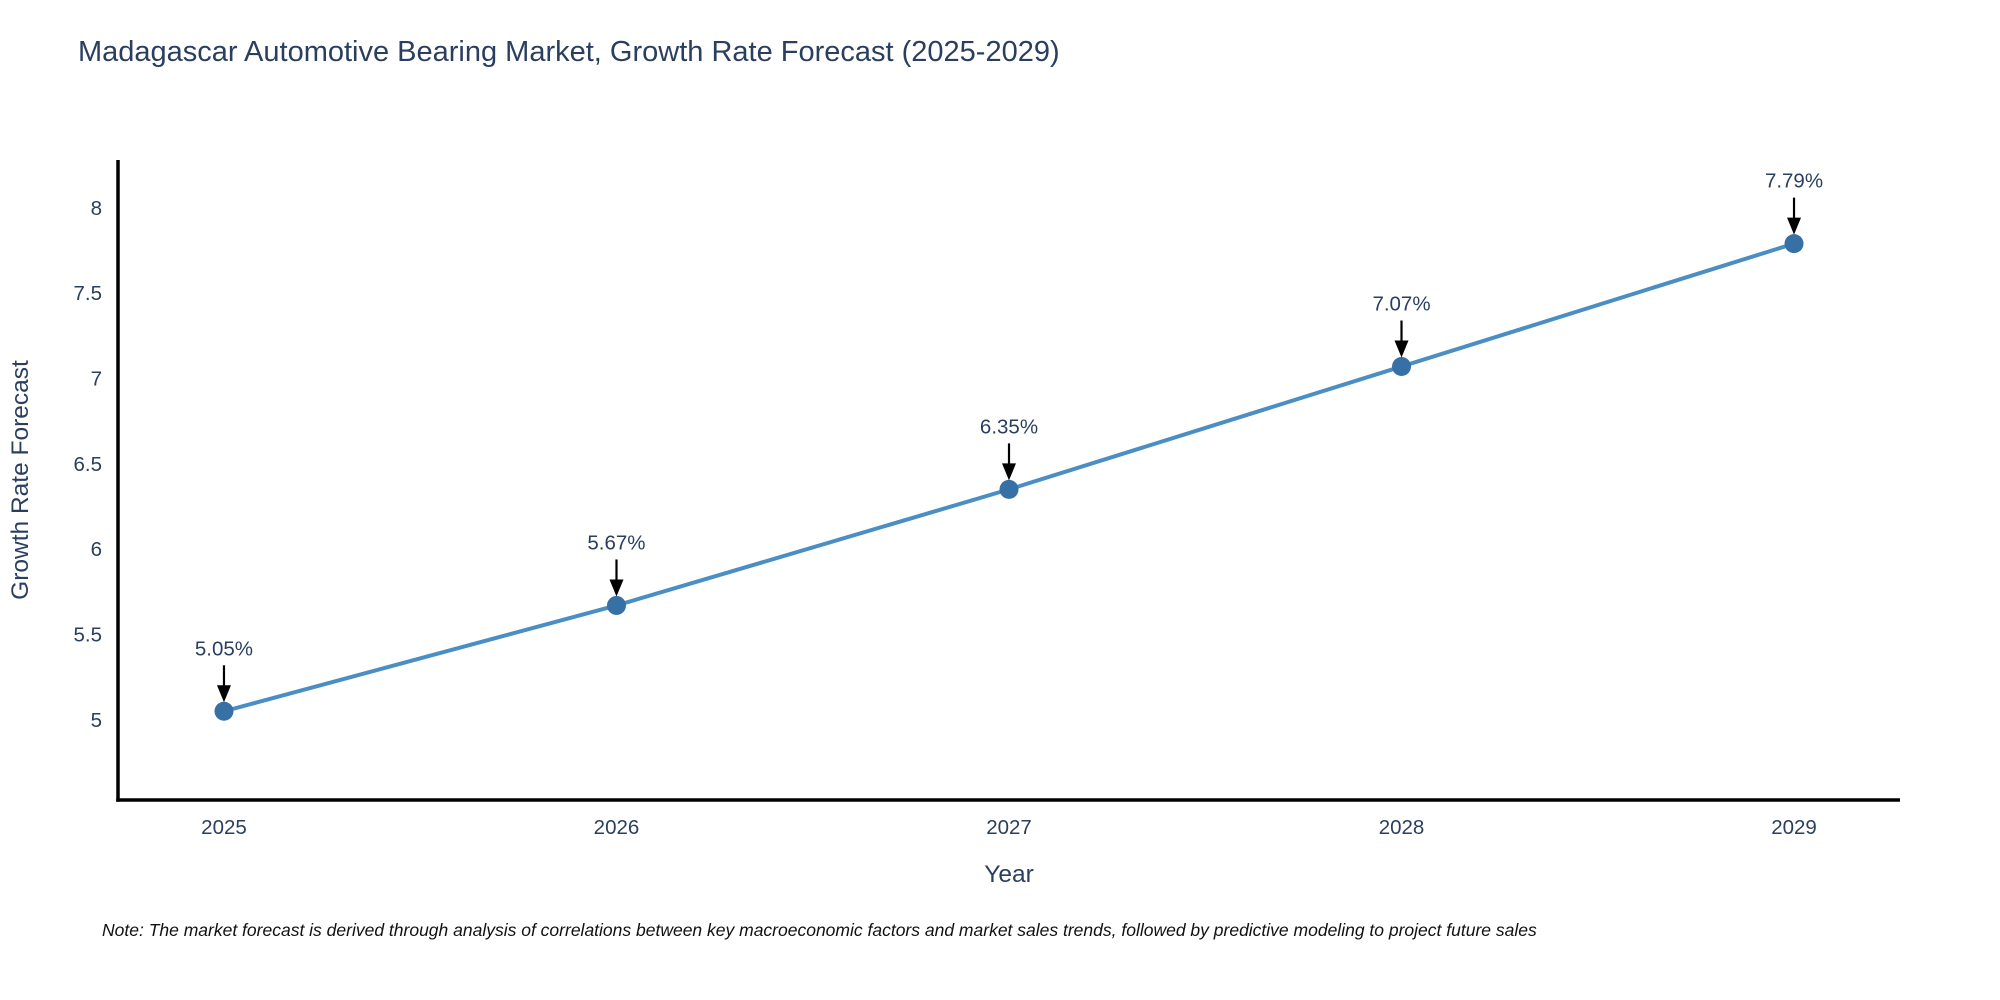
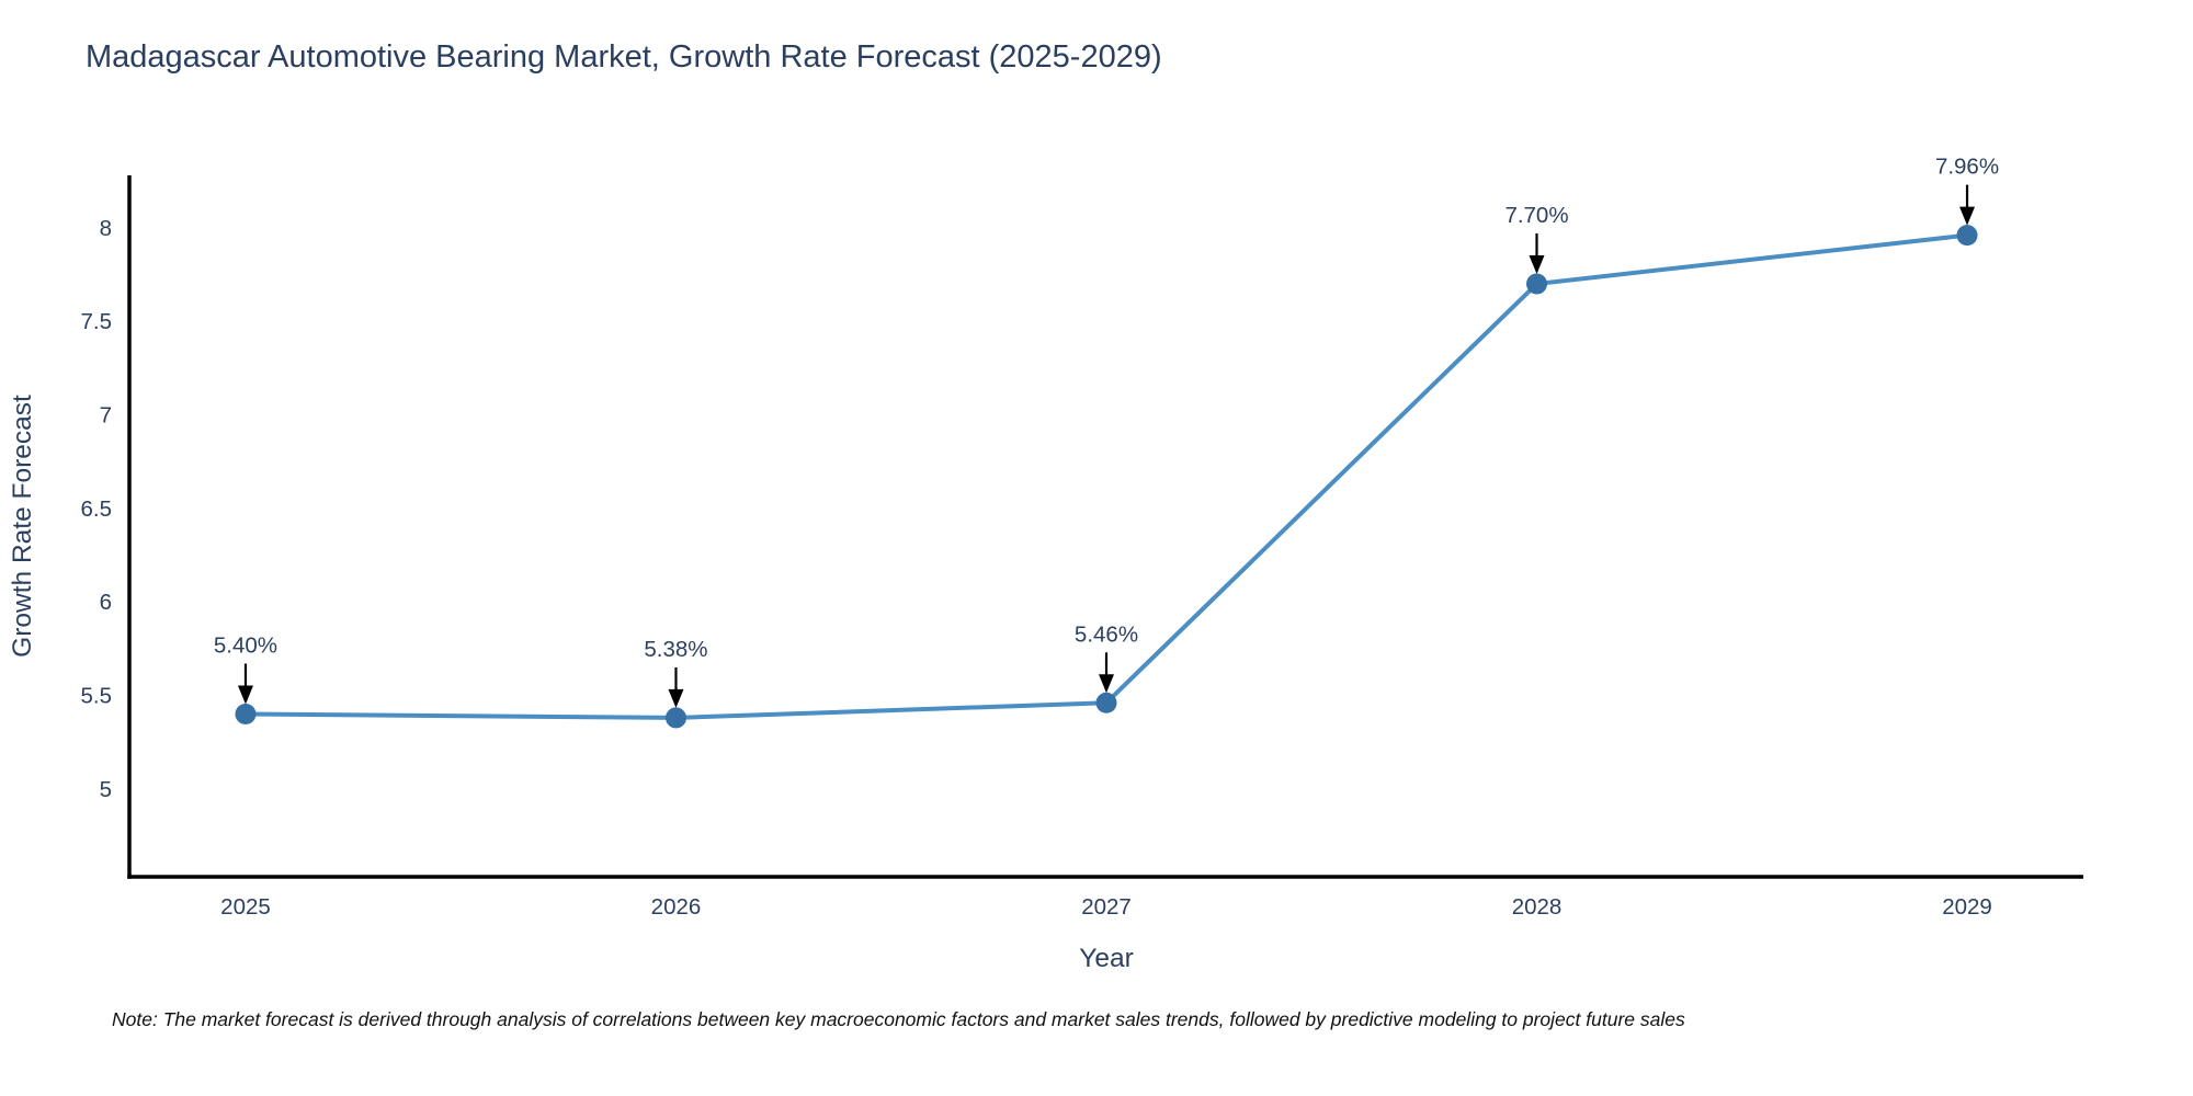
2025: 5.05% -> 5.40%
2026: 5.67% -> 5.38%
2027: 6.35% -> 5.46%
2028: 7.07% -> 7.70%
2029: 7.79% -> 7.96%
